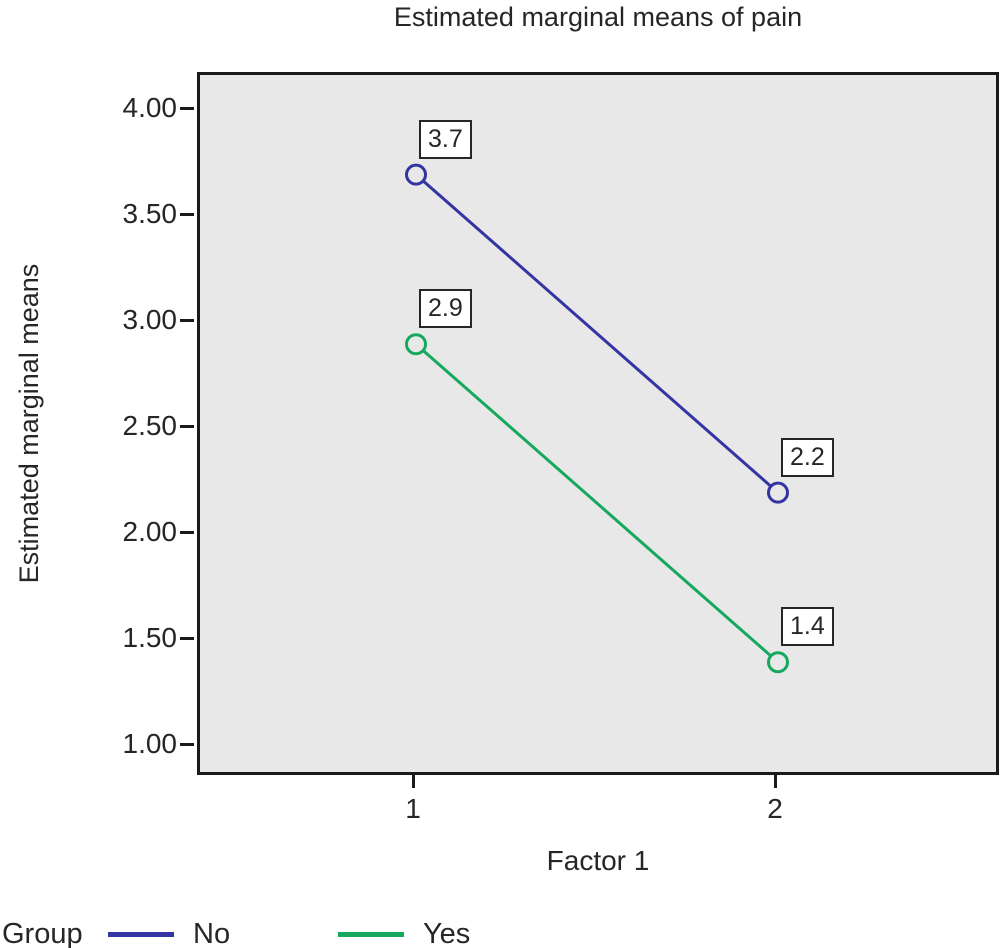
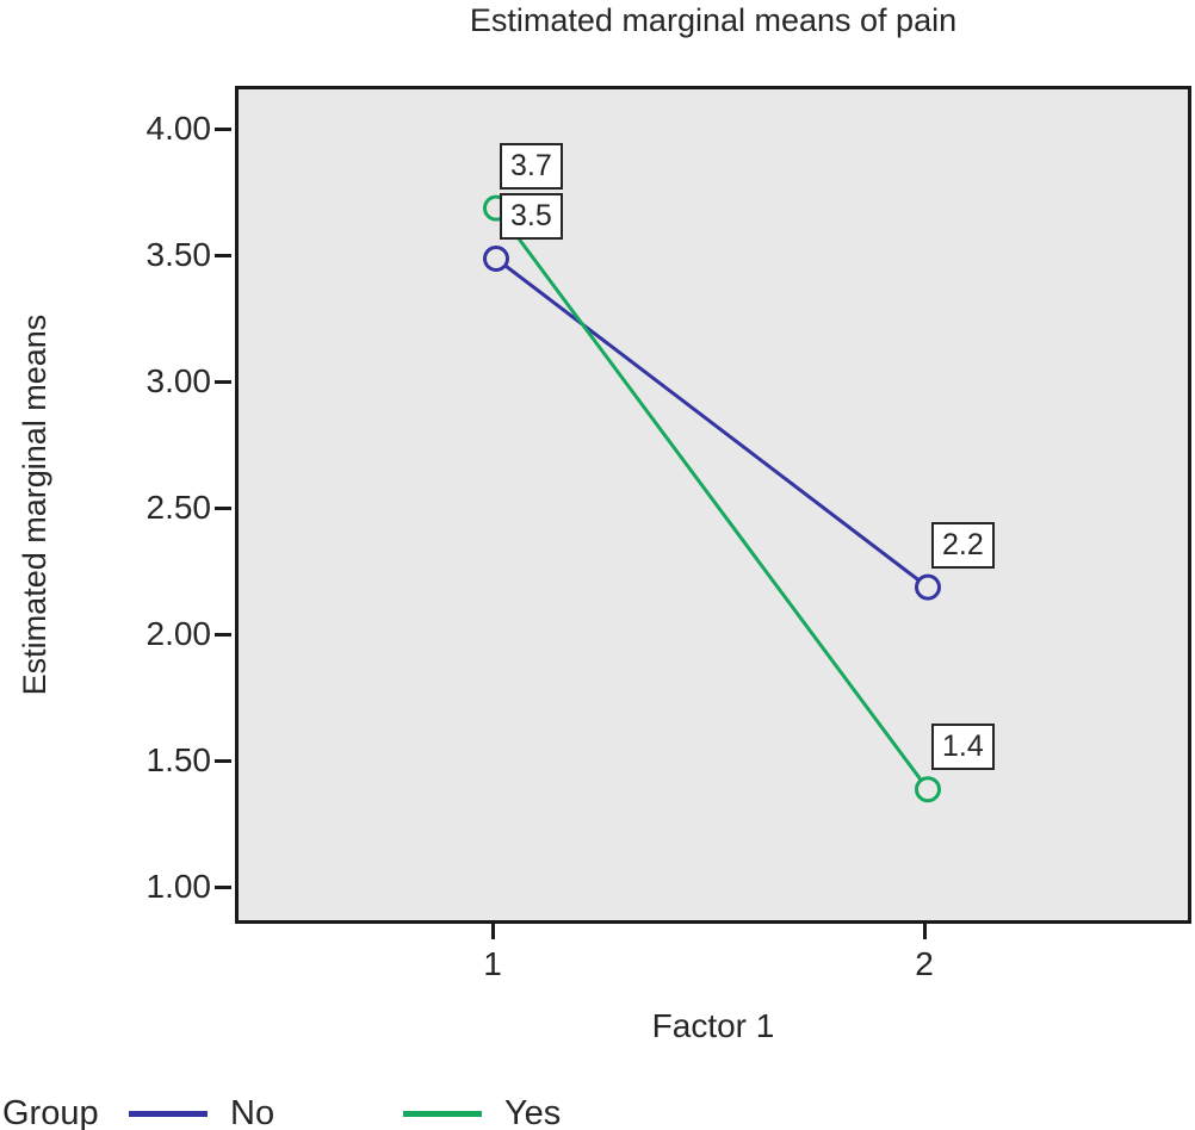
No/1: 3.7 -> 3.5
Yes/1: 2.9 -> 3.7
